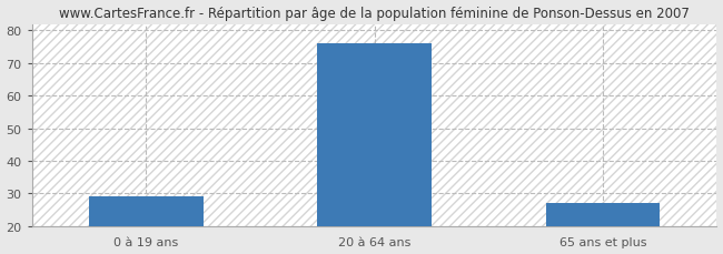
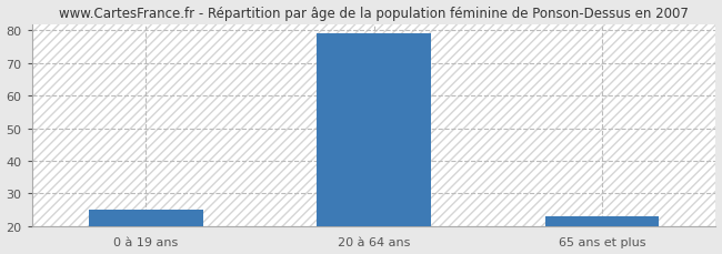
0 à 19 ans: 29 -> 25
20 à 64 ans: 76 -> 79
65 ans et plus: 27 -> 23
